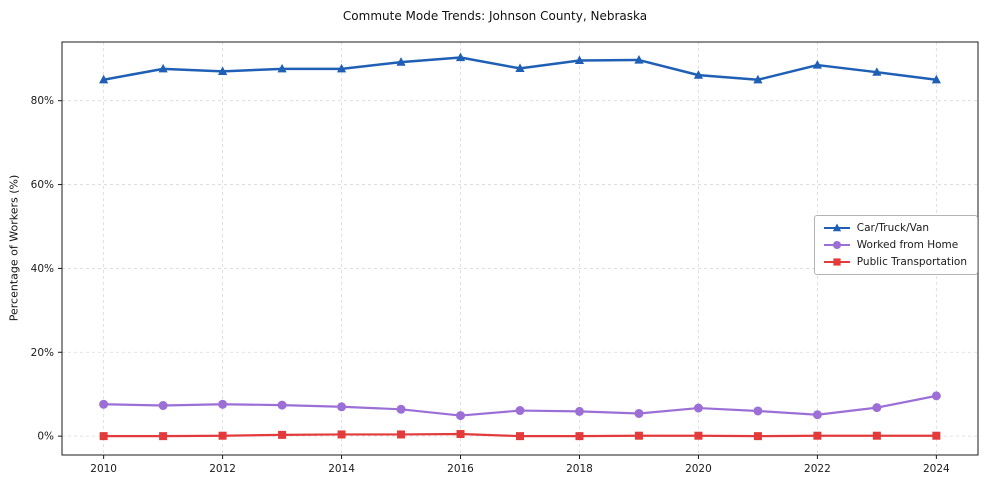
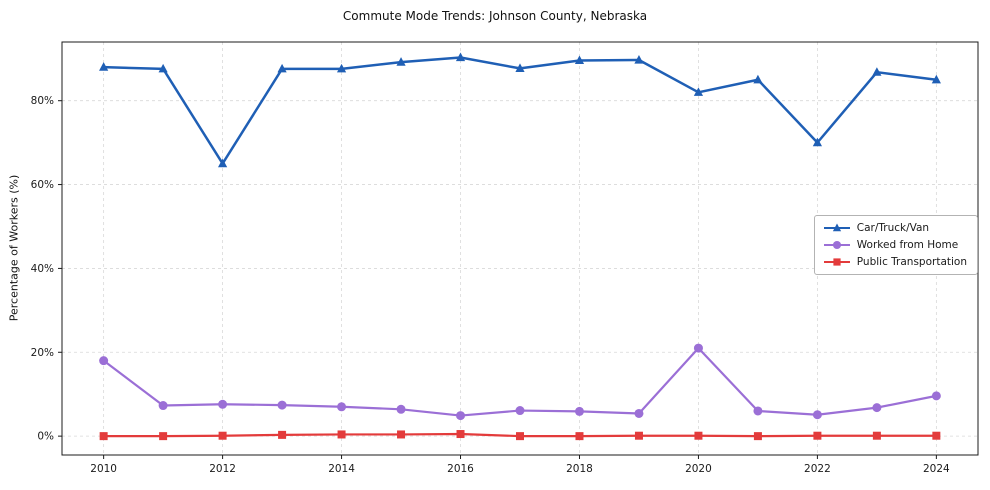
Car/Truck/Van/2010: 85% -> 88%
Worked from Home/2010: 8% -> 18%
Car/Truck/Van/2012: 87% -> 65%
Car/Truck/Van/2020: 86% -> 82%
Worked from Home/2020: 7% -> 21%
Car/Truck/Van/2022: 88% -> 70%
